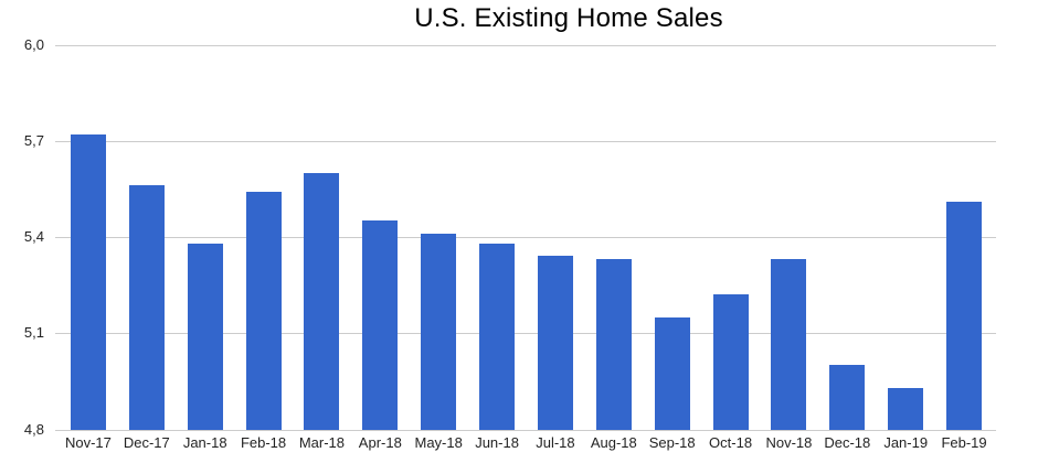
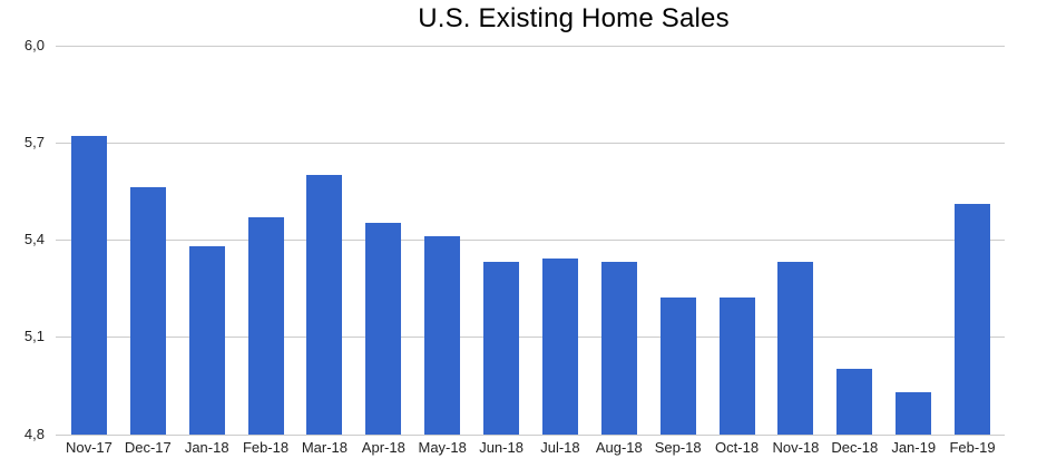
Feb-18: 5,54 -> 5,47
Jun-18: 5,38 -> 5,33
Sep-18: 5,15 -> 5,22
